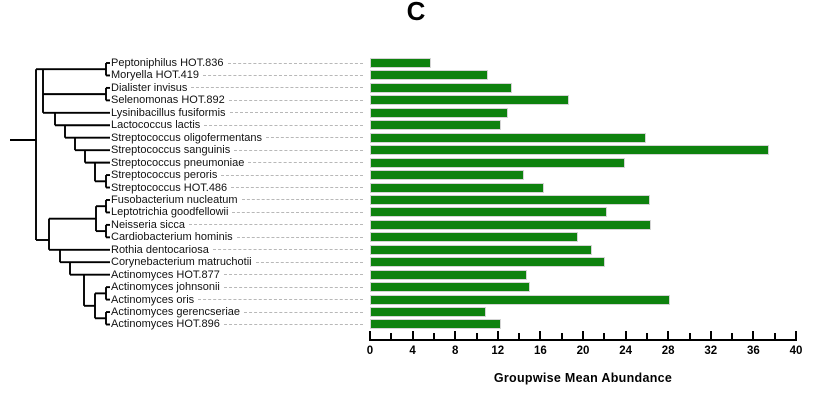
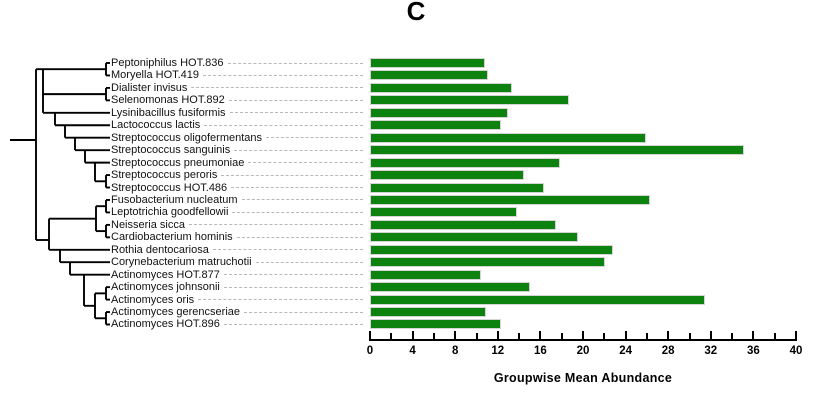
Peptoniphilus HOT.836: 5.7 -> 10.8
Streptococcus sanguinis: 37.5 -> 35.1
Streptococcus pneumoniae: 23.9 -> 17.8
Leptotrichia goodfellowii: 22.3 -> 13.8
Neisseria sicca: 26.4 -> 17.5
Rothia dentocariosa: 20.8 -> 22.8
Actinomyces HOT.877: 14.7 -> 10.4
Actinomyces oris: 28.2 -> 31.5
